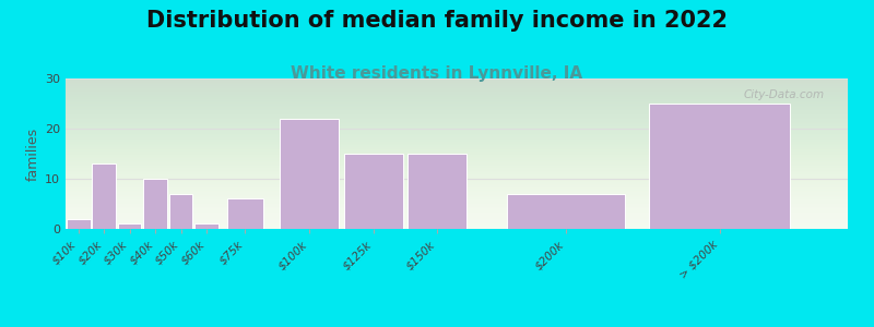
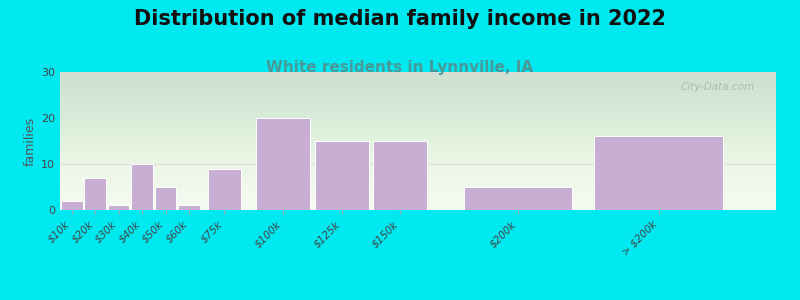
$20k: 13 -> 7
$50k: 7 -> 5
$75k: 6 -> 9
$100k: 22 -> 20
$200k: 7 -> 5
> $200k: 25 -> 16
